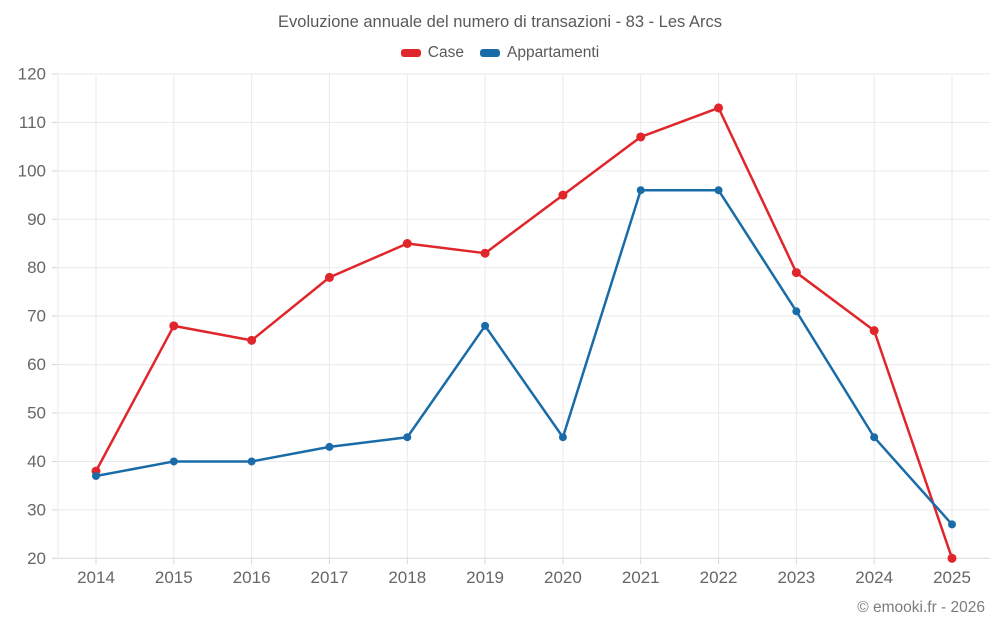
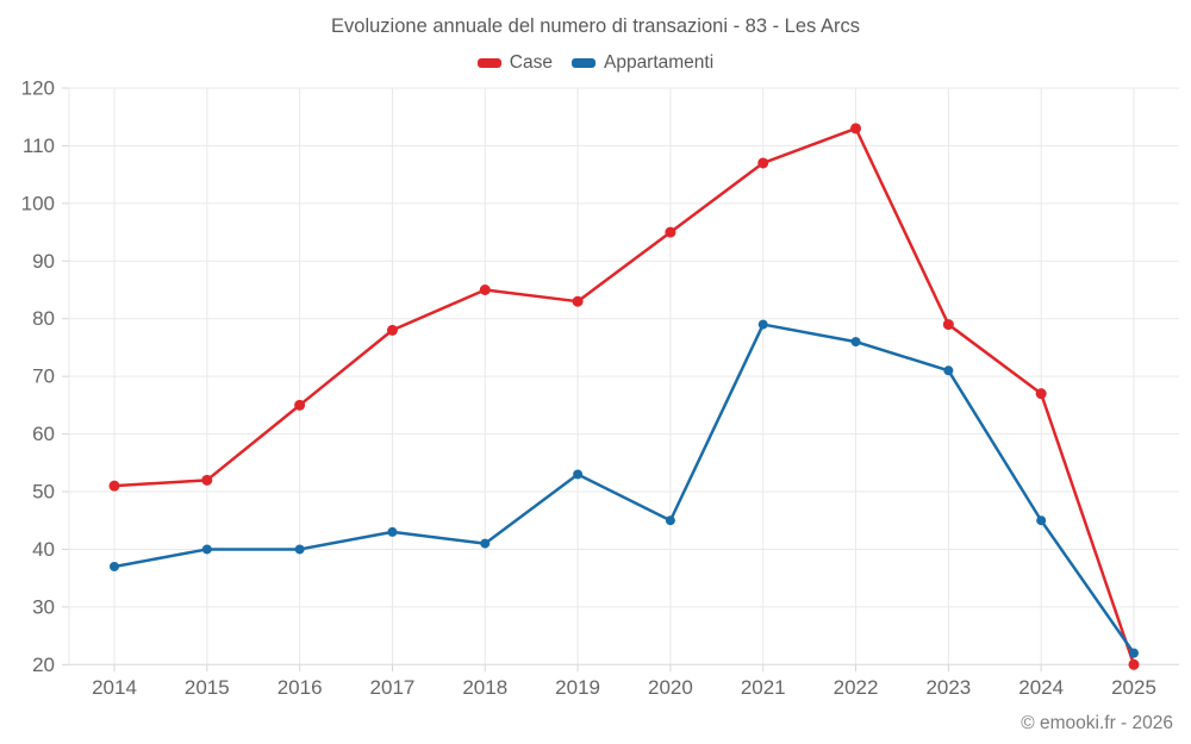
Case/2014: 38 -> 51
Case/2015: 68 -> 52
Appartamenti/2018: 45 -> 41
Appartamenti/2019: 68 -> 53
Appartamenti/2021: 96 -> 79
Appartamenti/2022: 96 -> 76
Appartamenti/2025: 27 -> 22
